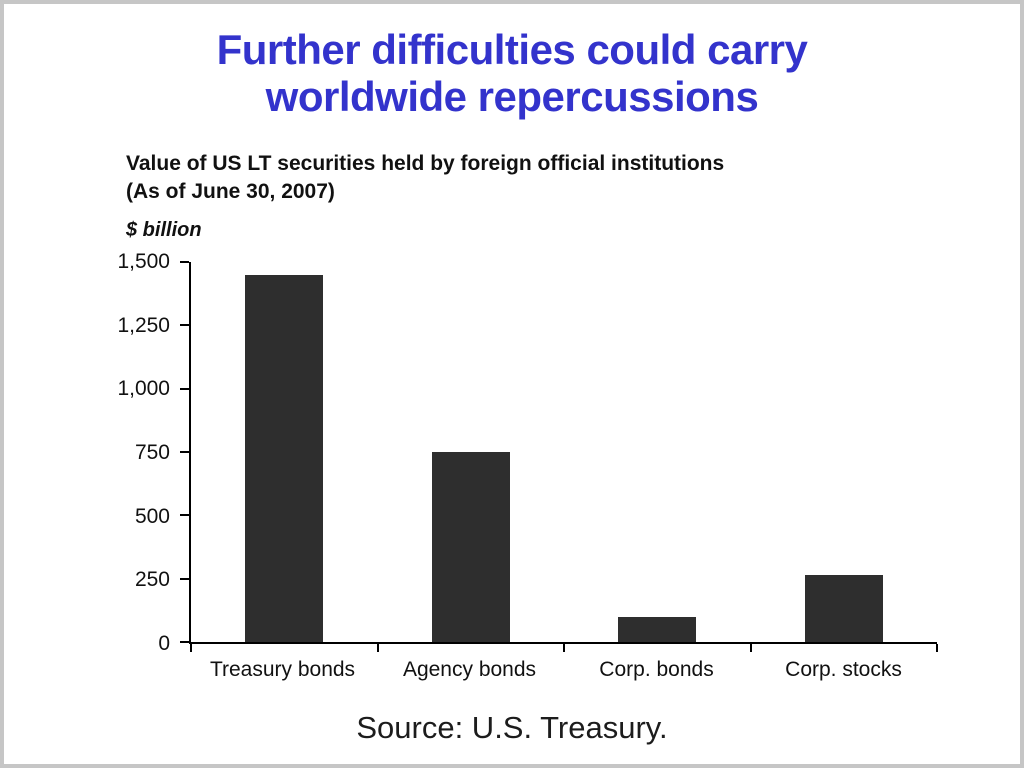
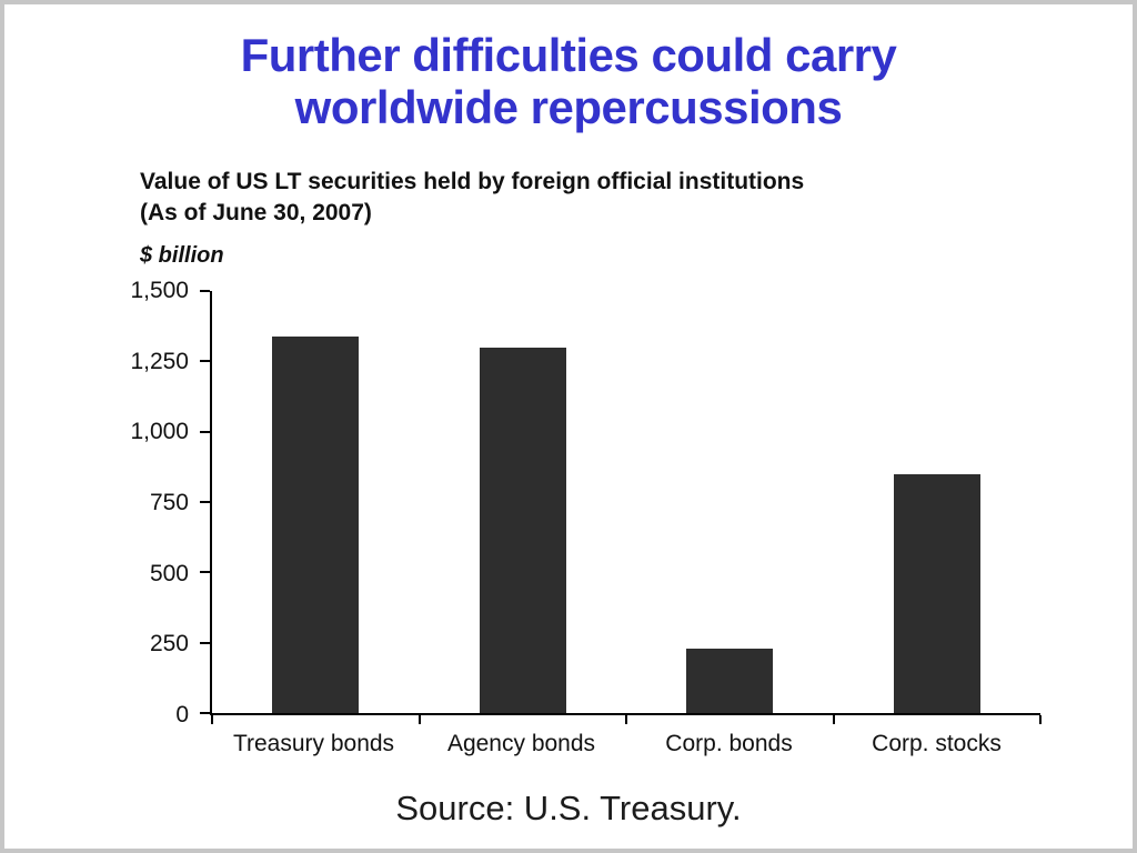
Treasury bonds: 1450 -> 1340
Agency bonds: 750 -> 1300
Corp. bonds: 100 -> 230
Corp. stocks: 260 -> 850
